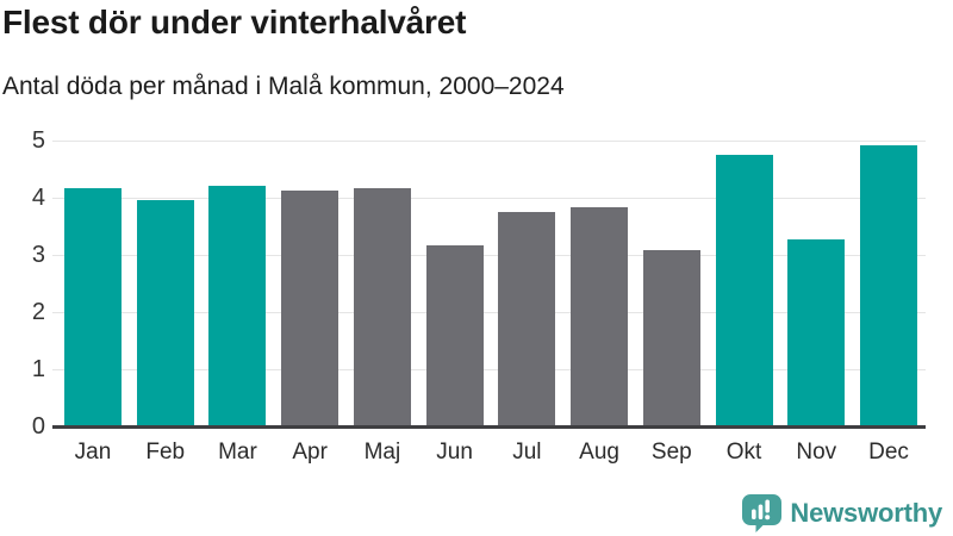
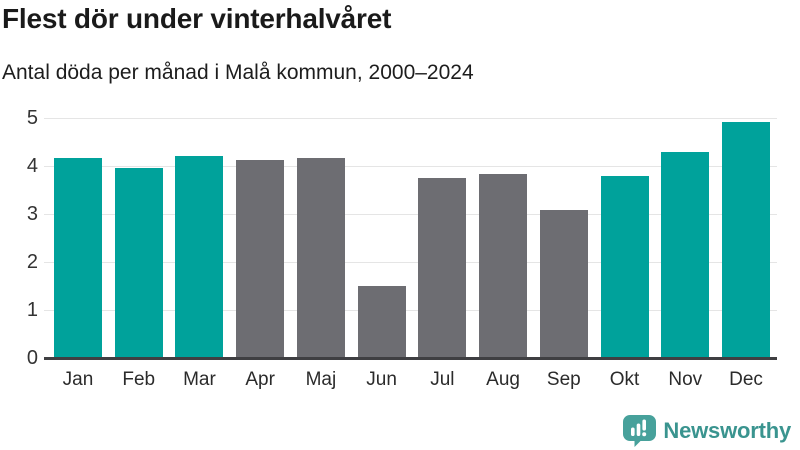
Jun: 3.2 -> 1.5
Okt: 4.8 -> 3.8
Nov: 3.3 -> 4.3
